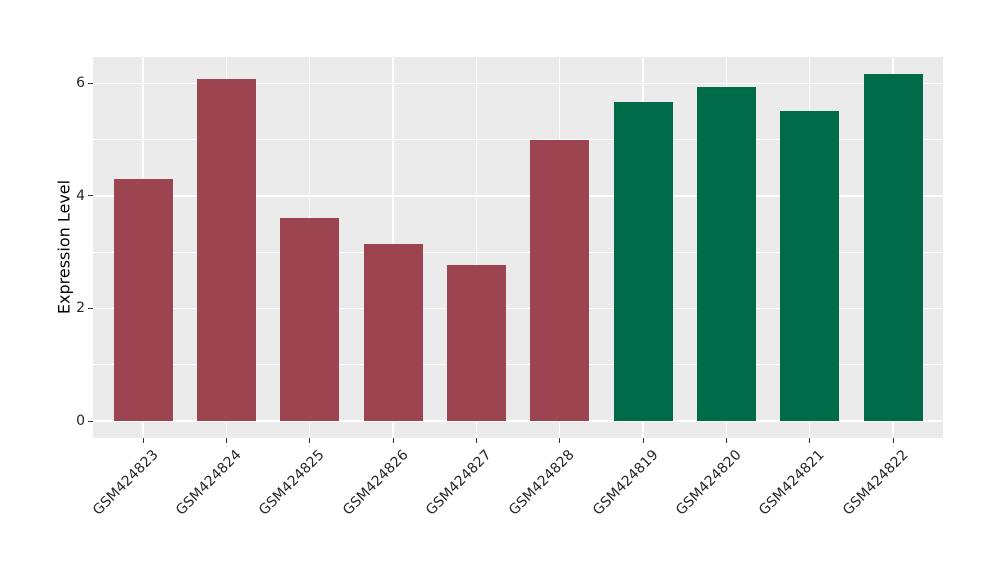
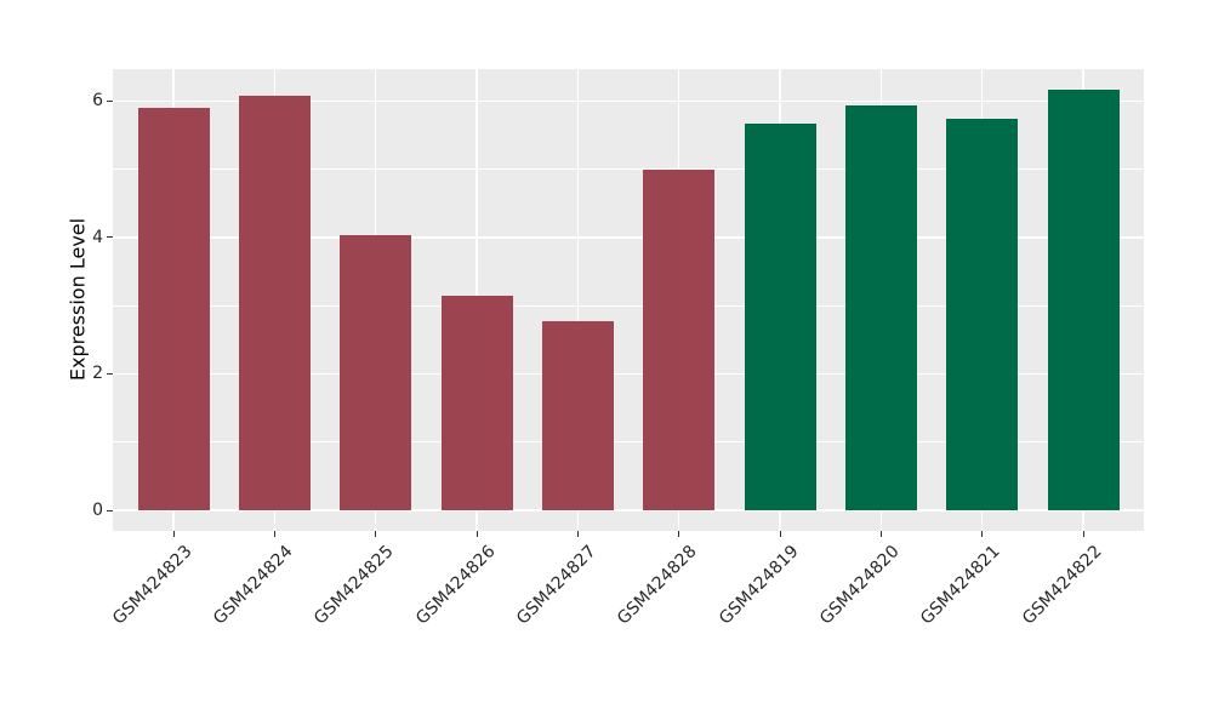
GSM424823: 4.3 -> 5.9
GSM424825: 3.6 -> 4.0
GSM424821: 5.5 -> 5.7
